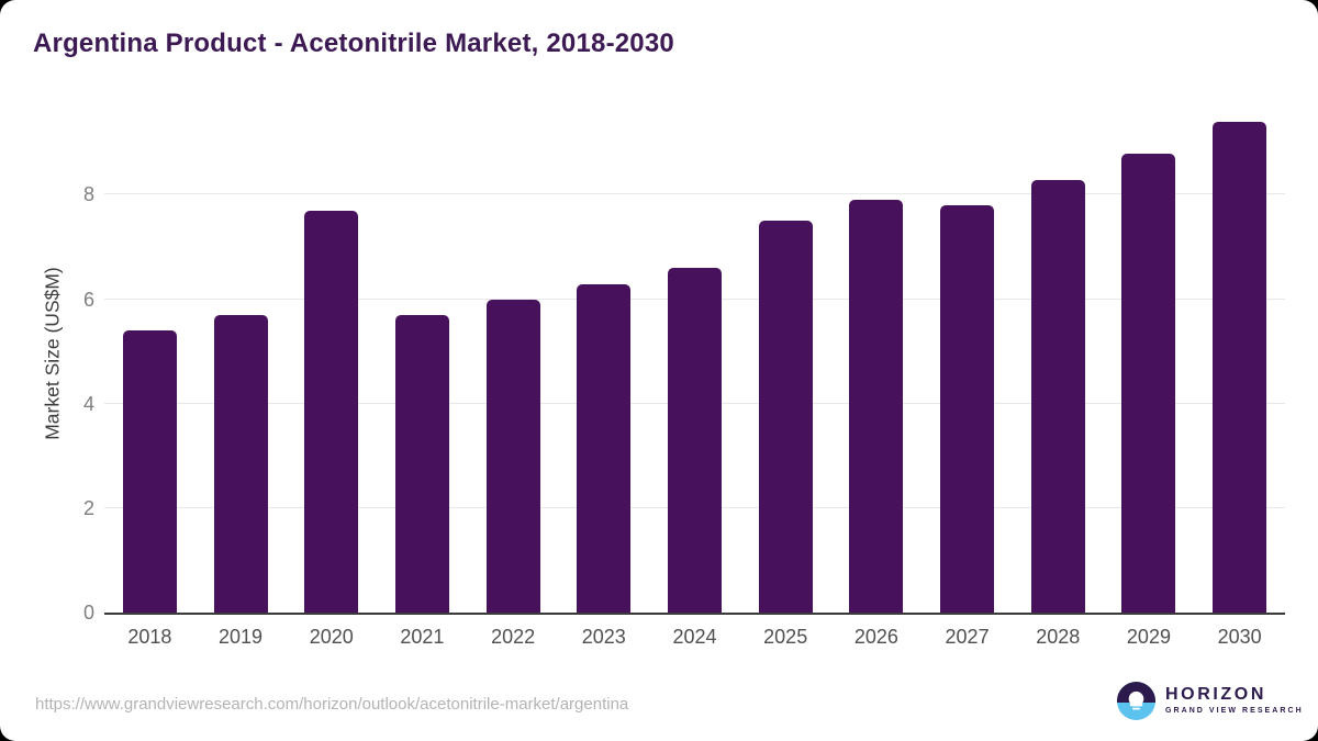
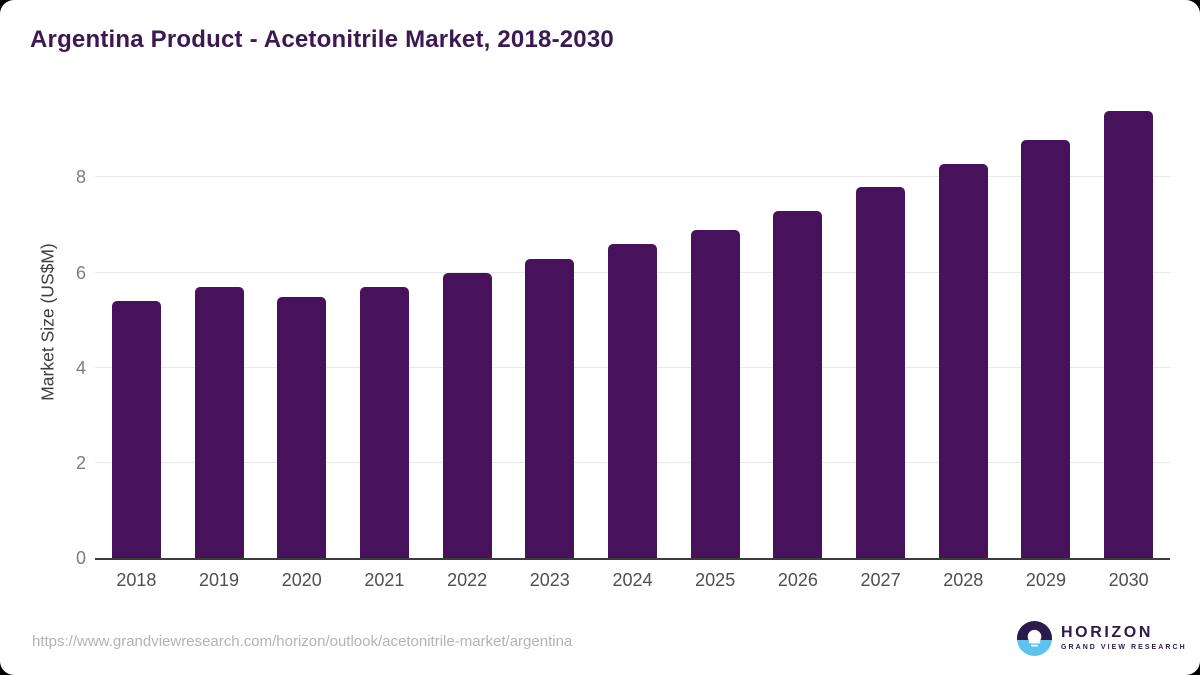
2020: 7.7 -> 5.5
2025: 7.5 -> 6.9
2026: 7.9 -> 7.3
